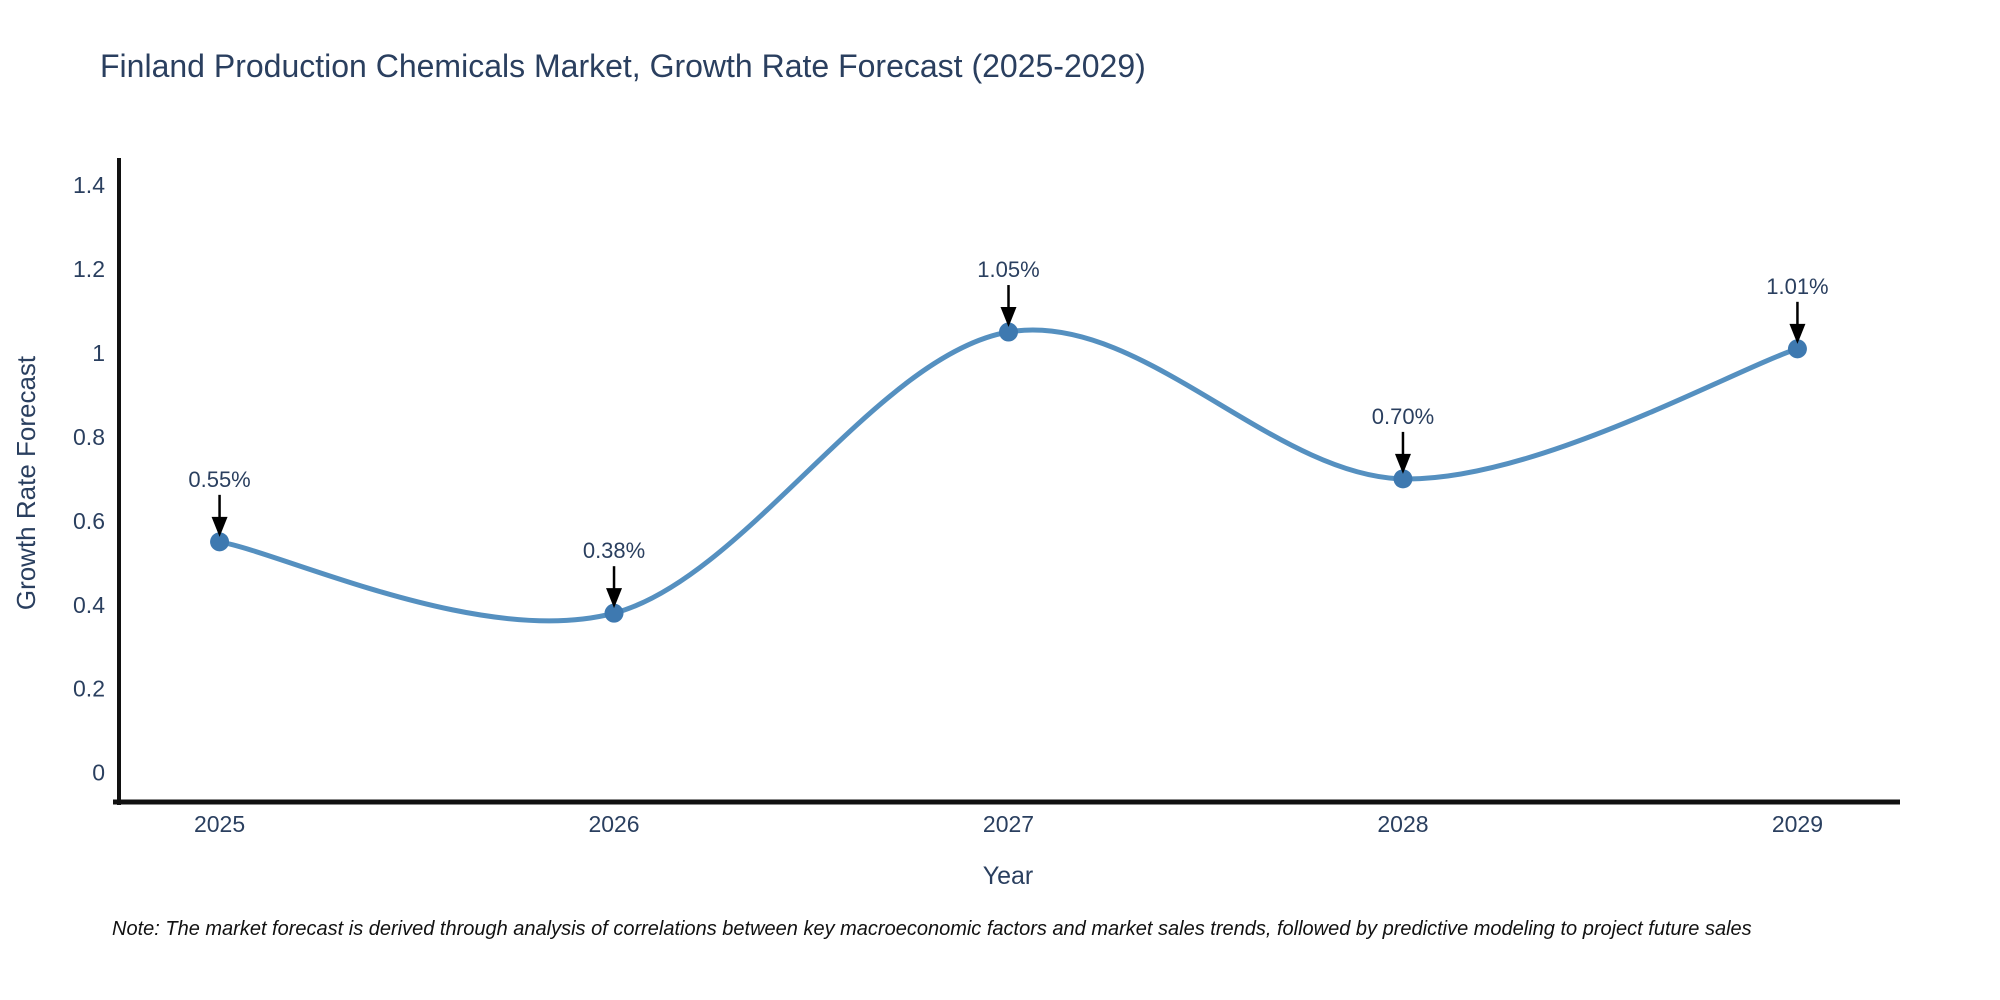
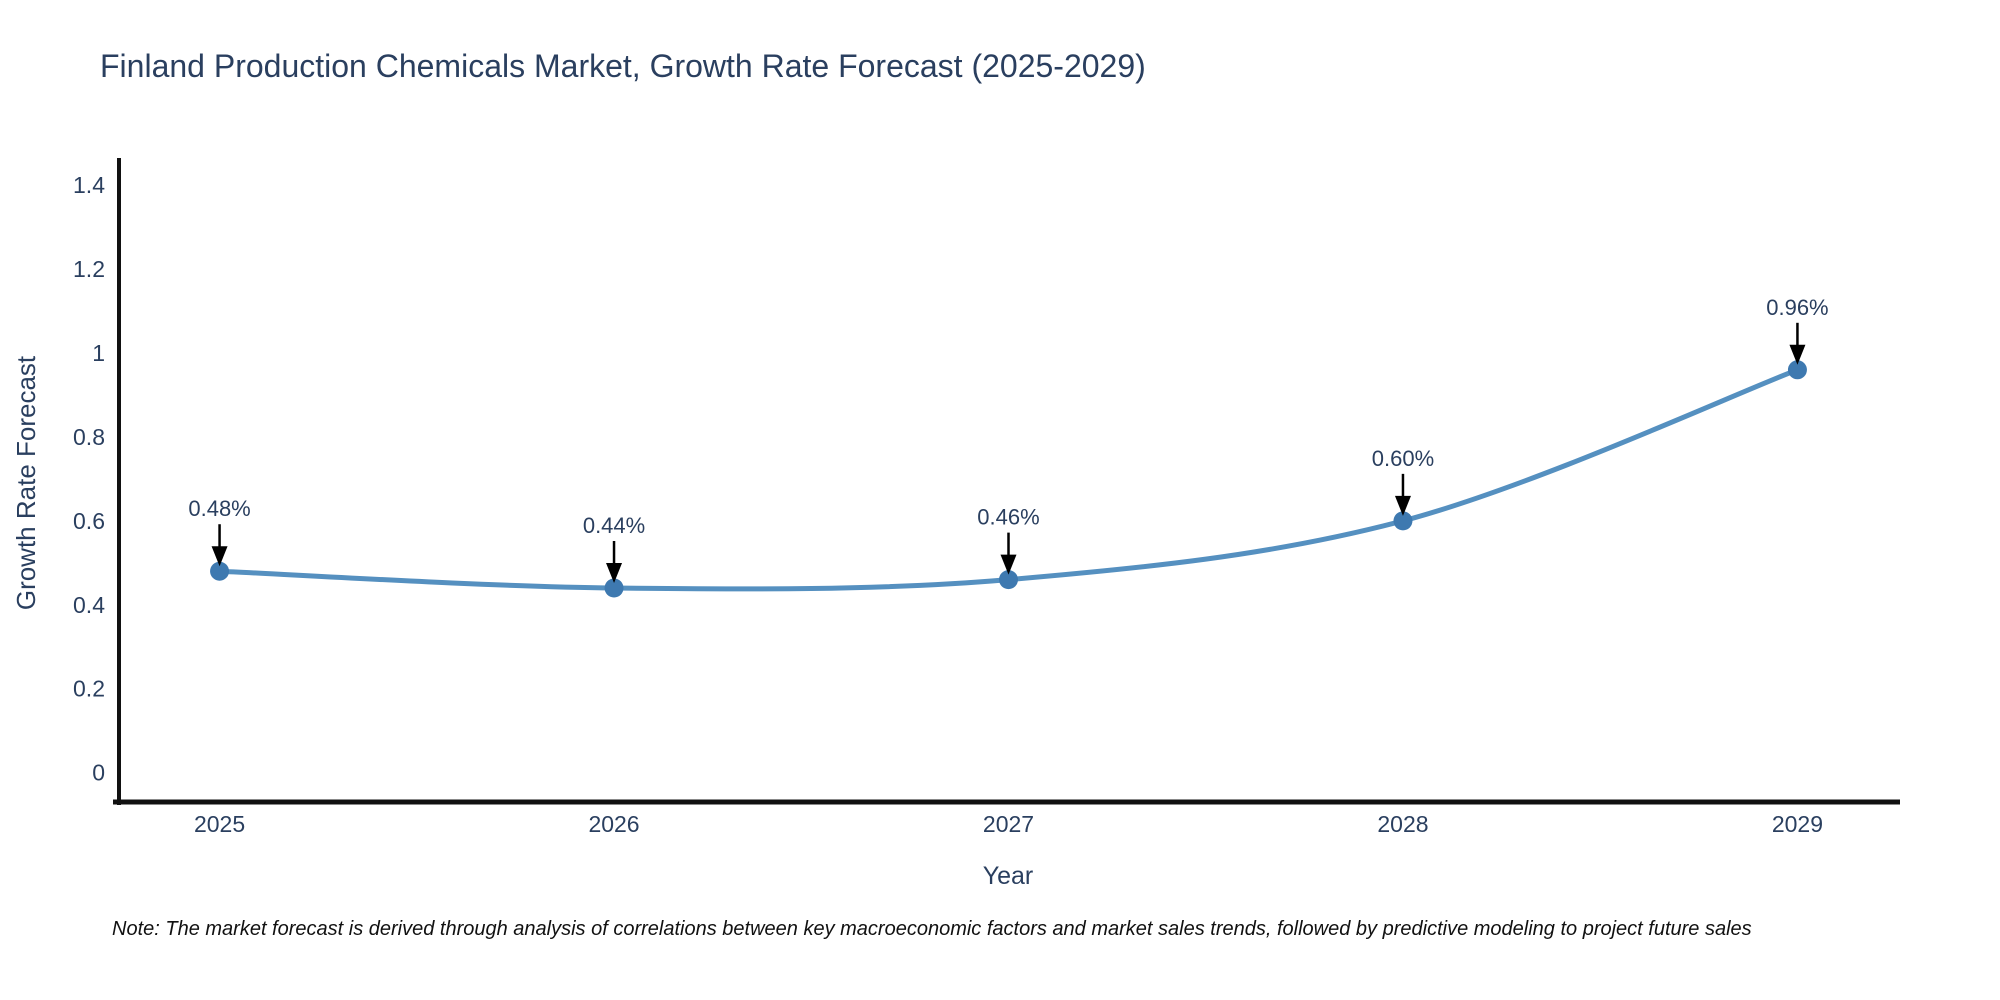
2025: 0.55% -> 0.48%
2026: 0.38% -> 0.44%
2027: 1.05% -> 0.46%
2028: 0.70% -> 0.60%
2029: 1.01% -> 0.96%
